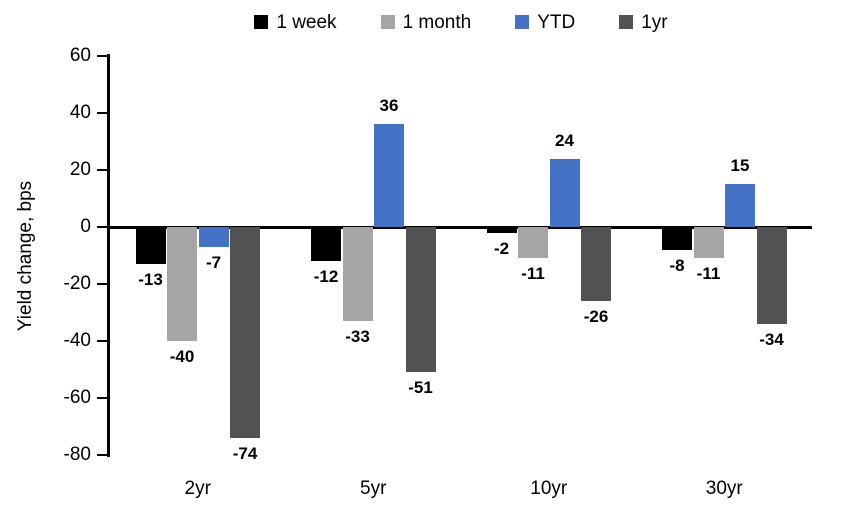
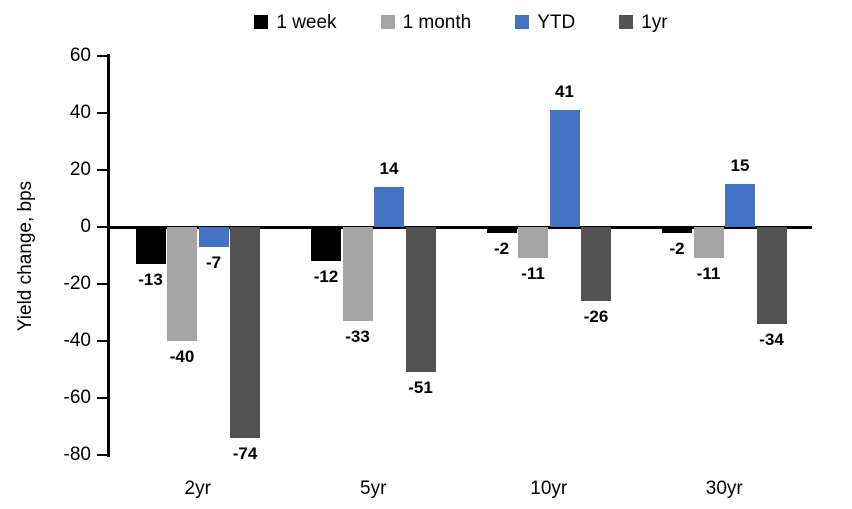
YTD/5yr: 36 -> 14
YTD/10yr: 24 -> 41
1 week/30yr: -8 -> -2
